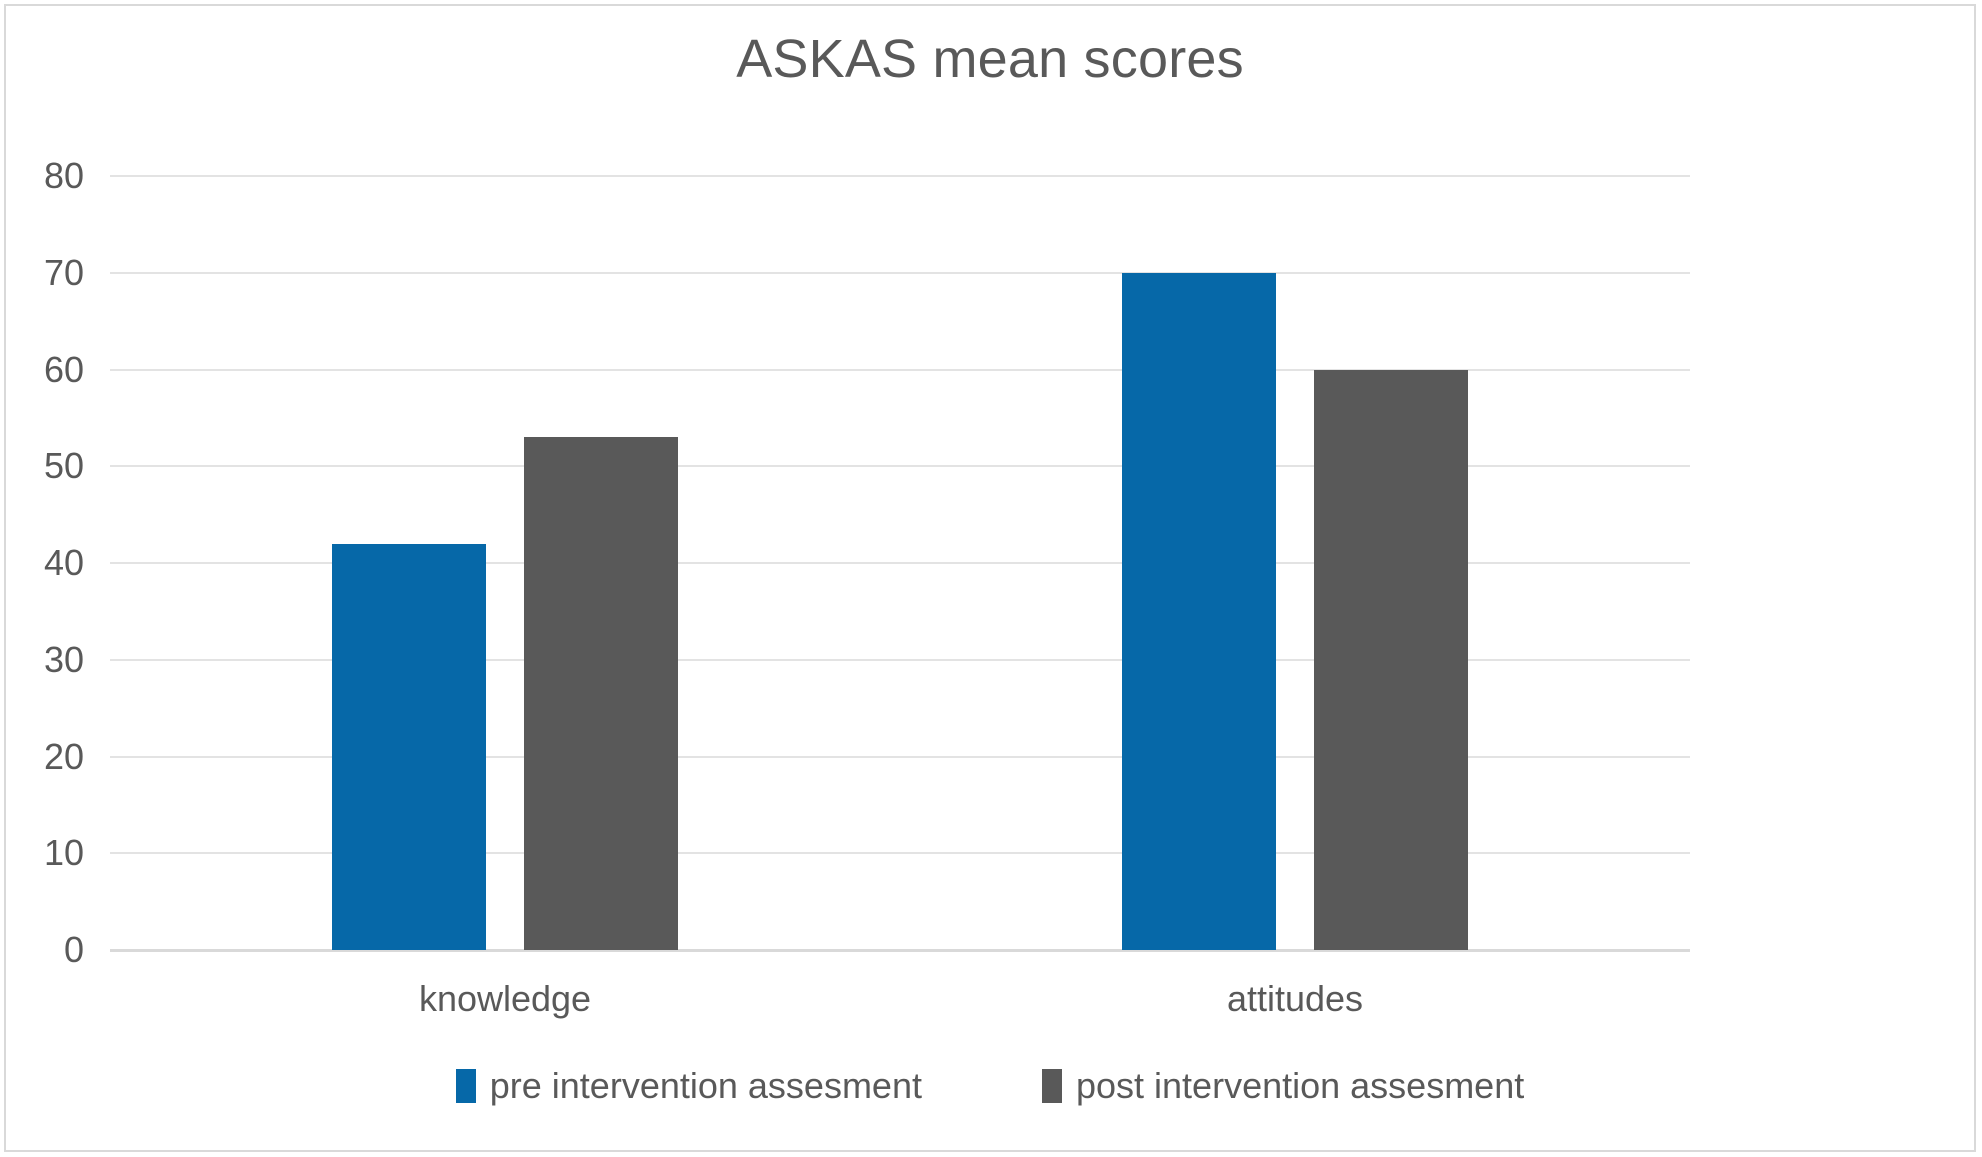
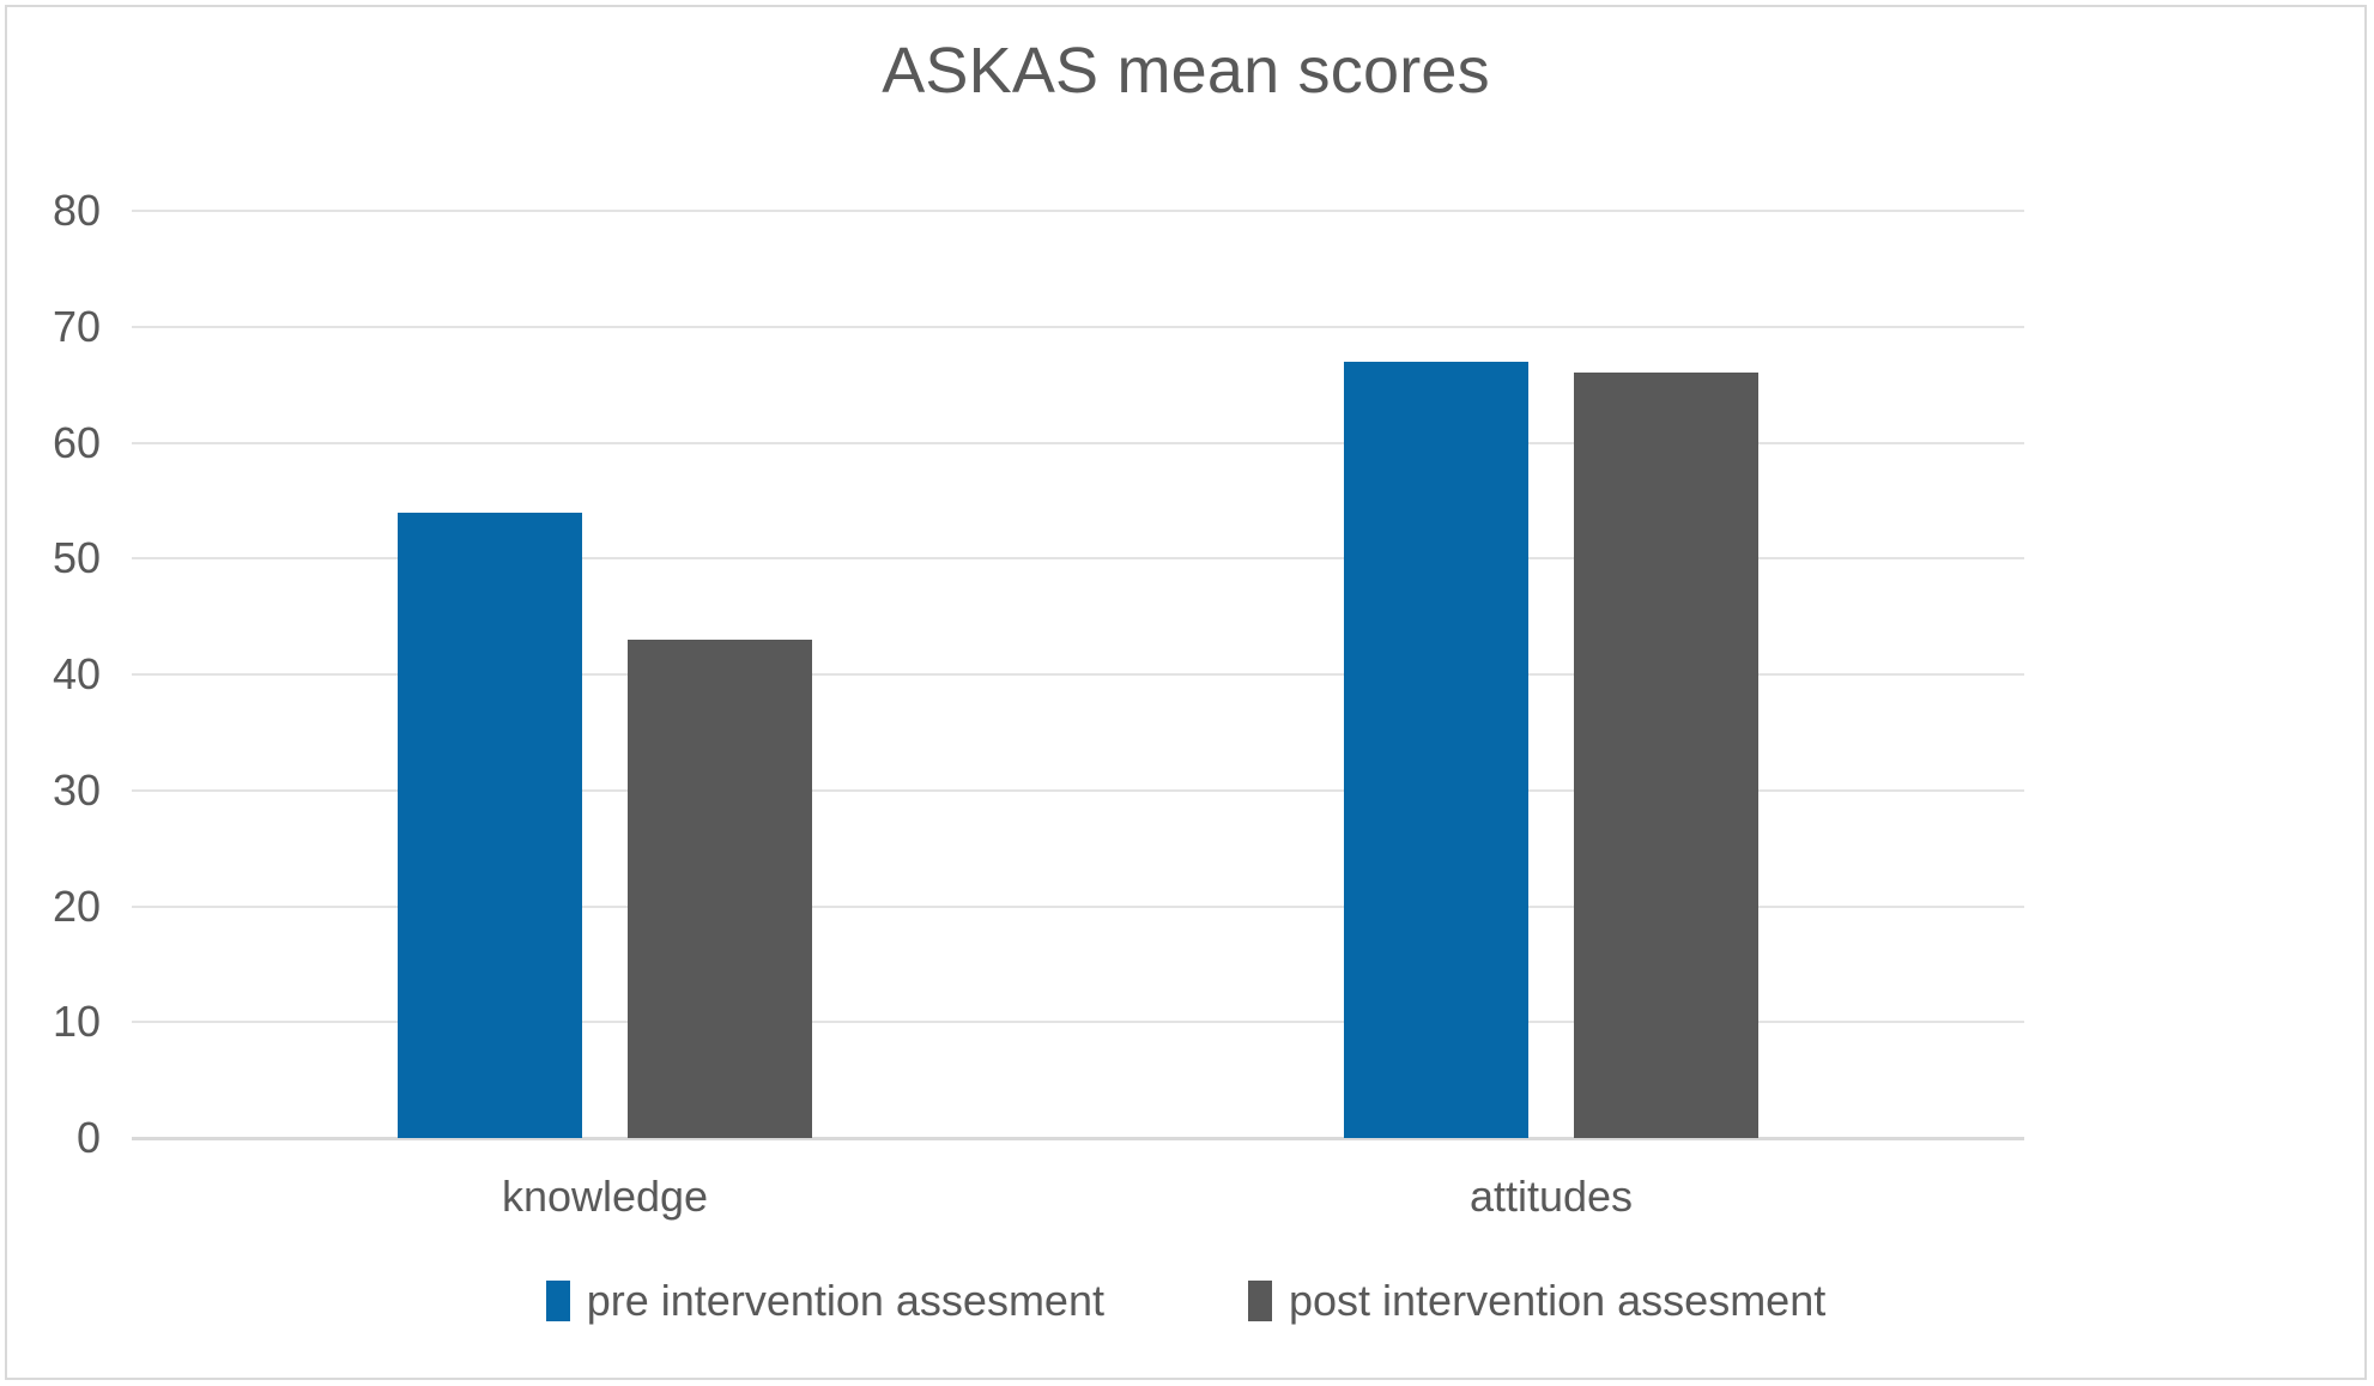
pre intervention assesment/knowledge: 42 -> 54
post intervention assesment/knowledge: 53 -> 43
pre intervention assesment/attitudes: 70 -> 67
post intervention assesment/attitudes: 60 -> 66
